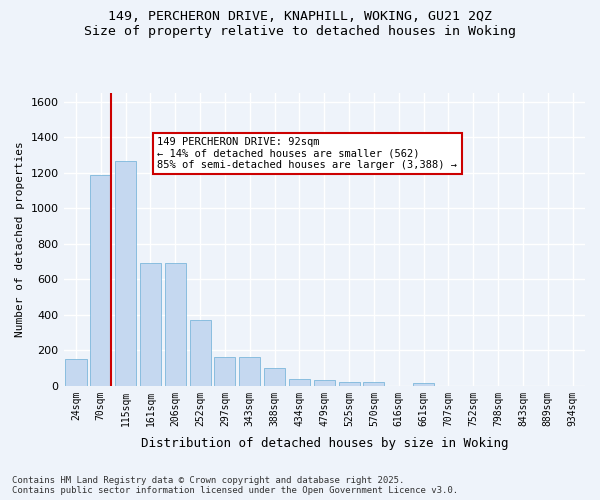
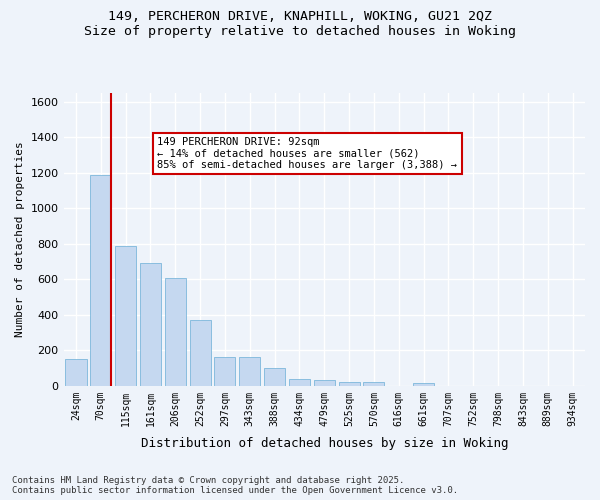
115sqm: 1260 -> 790
206sqm: 690 -> 610
